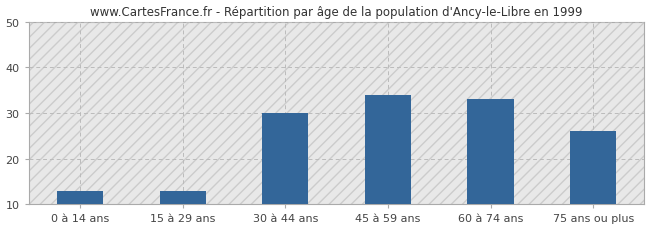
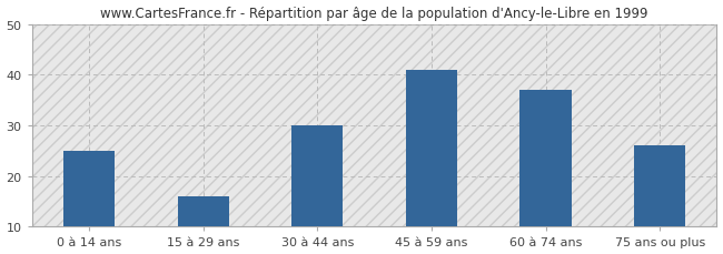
0 à 14 ans: 13 -> 25
15 à 29 ans: 13 -> 16
45 à 59 ans: 34 -> 41
60 à 74 ans: 33 -> 37
